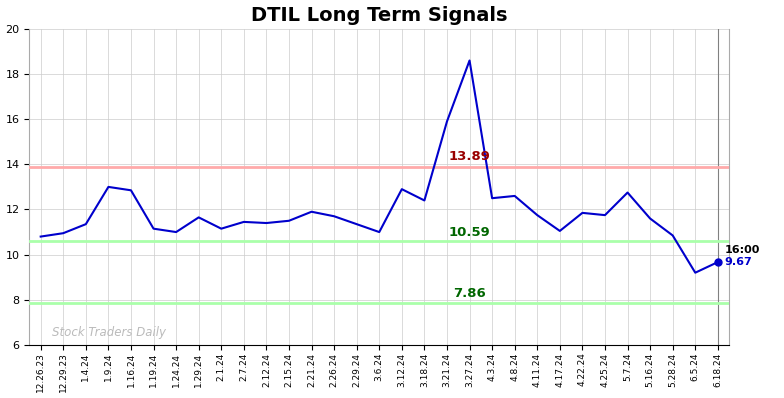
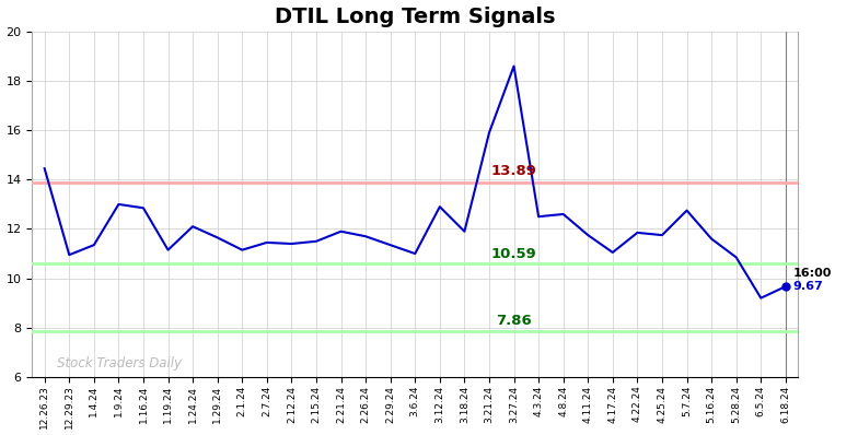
12.26.23: 10.80 -> 14.45
1.24.24: 11.00 -> 12.10
3.18.24: 12.40 -> 11.90
